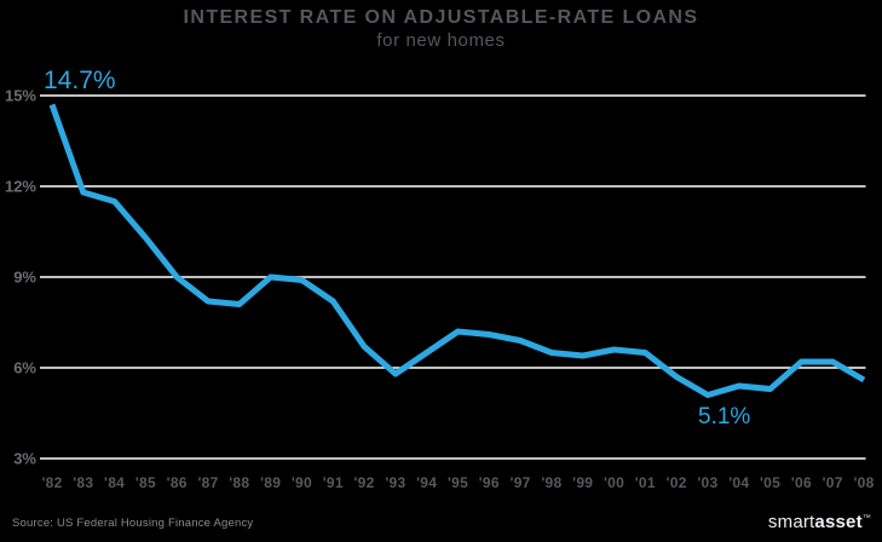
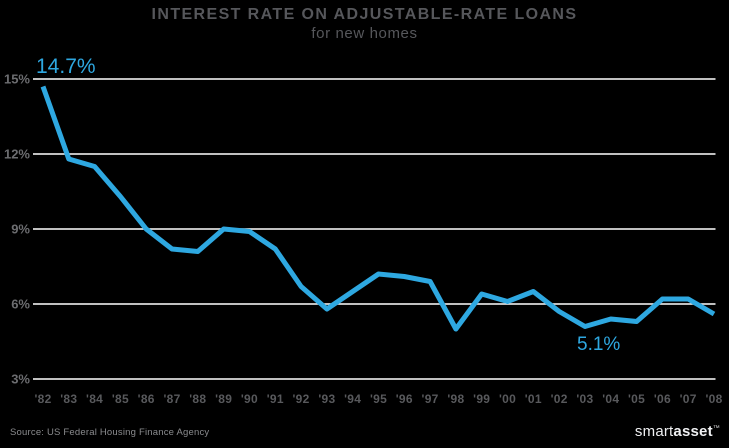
'98: 6.5% -> 5.0%
'00: 6.6% -> 6.1%
